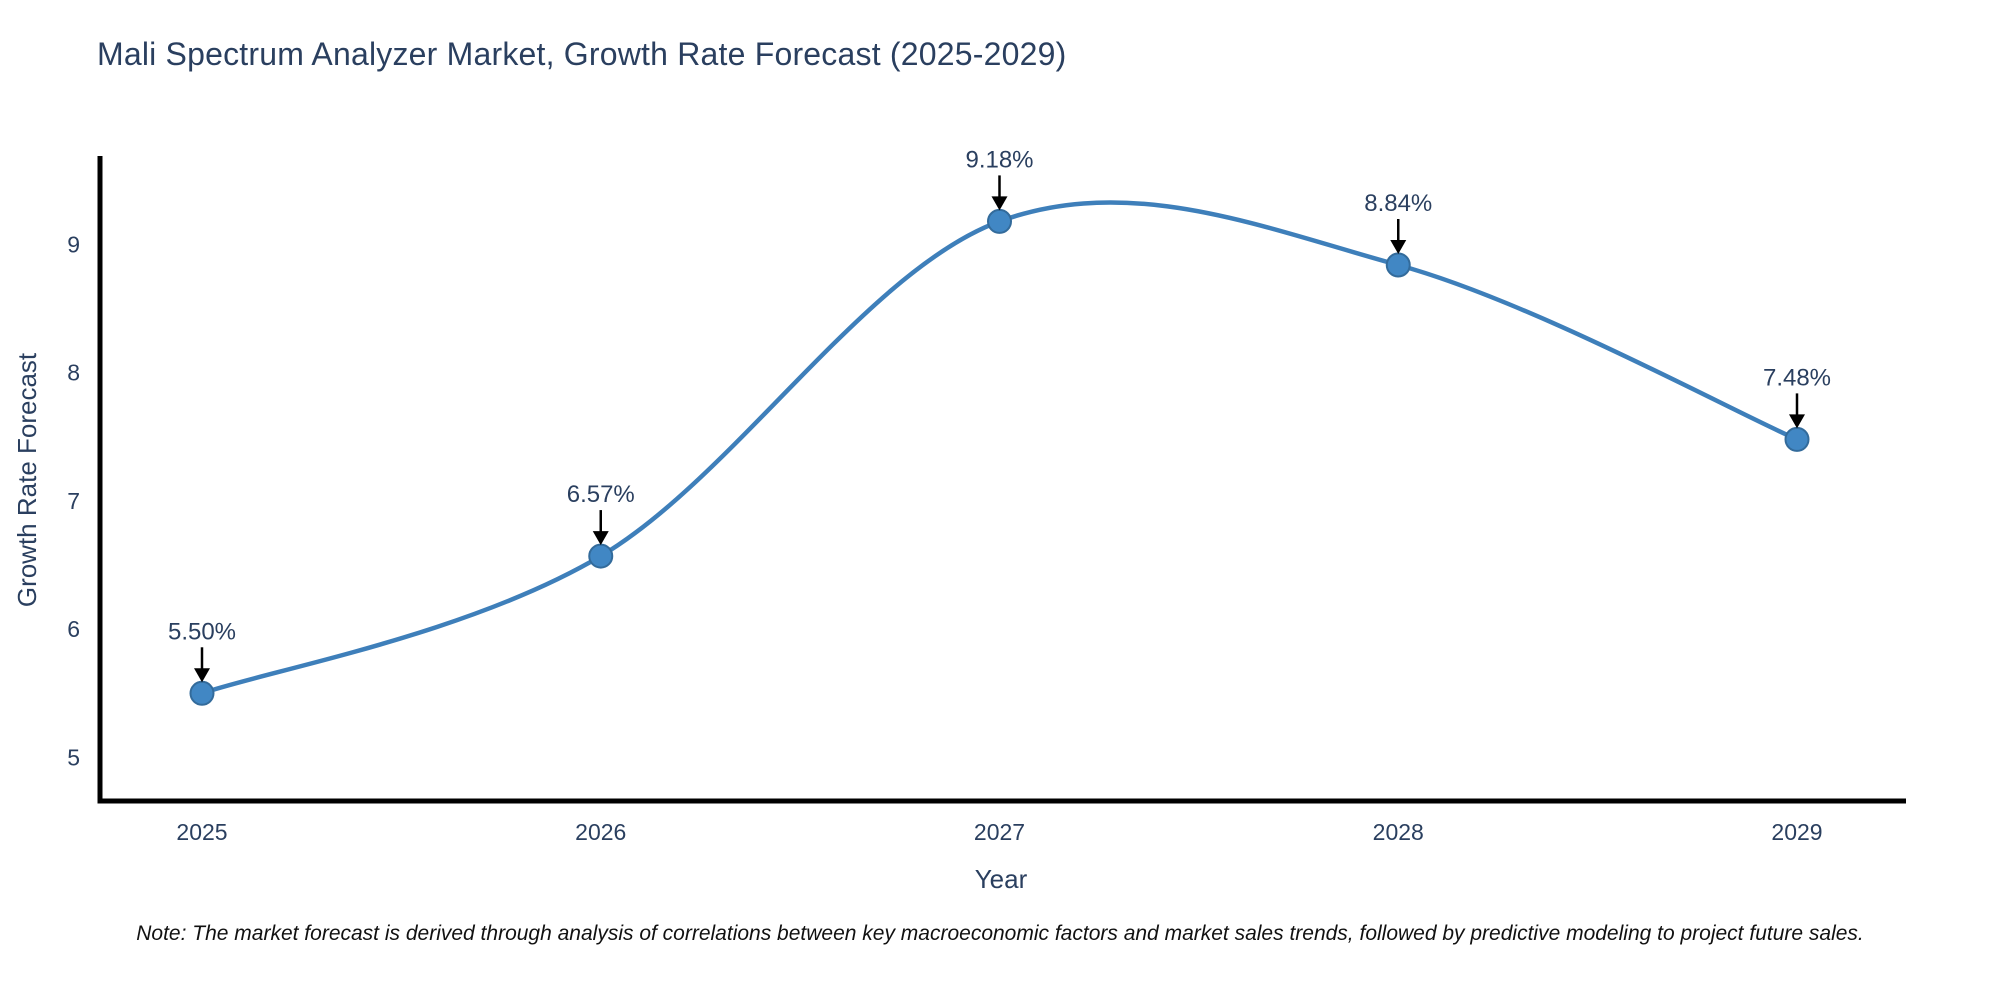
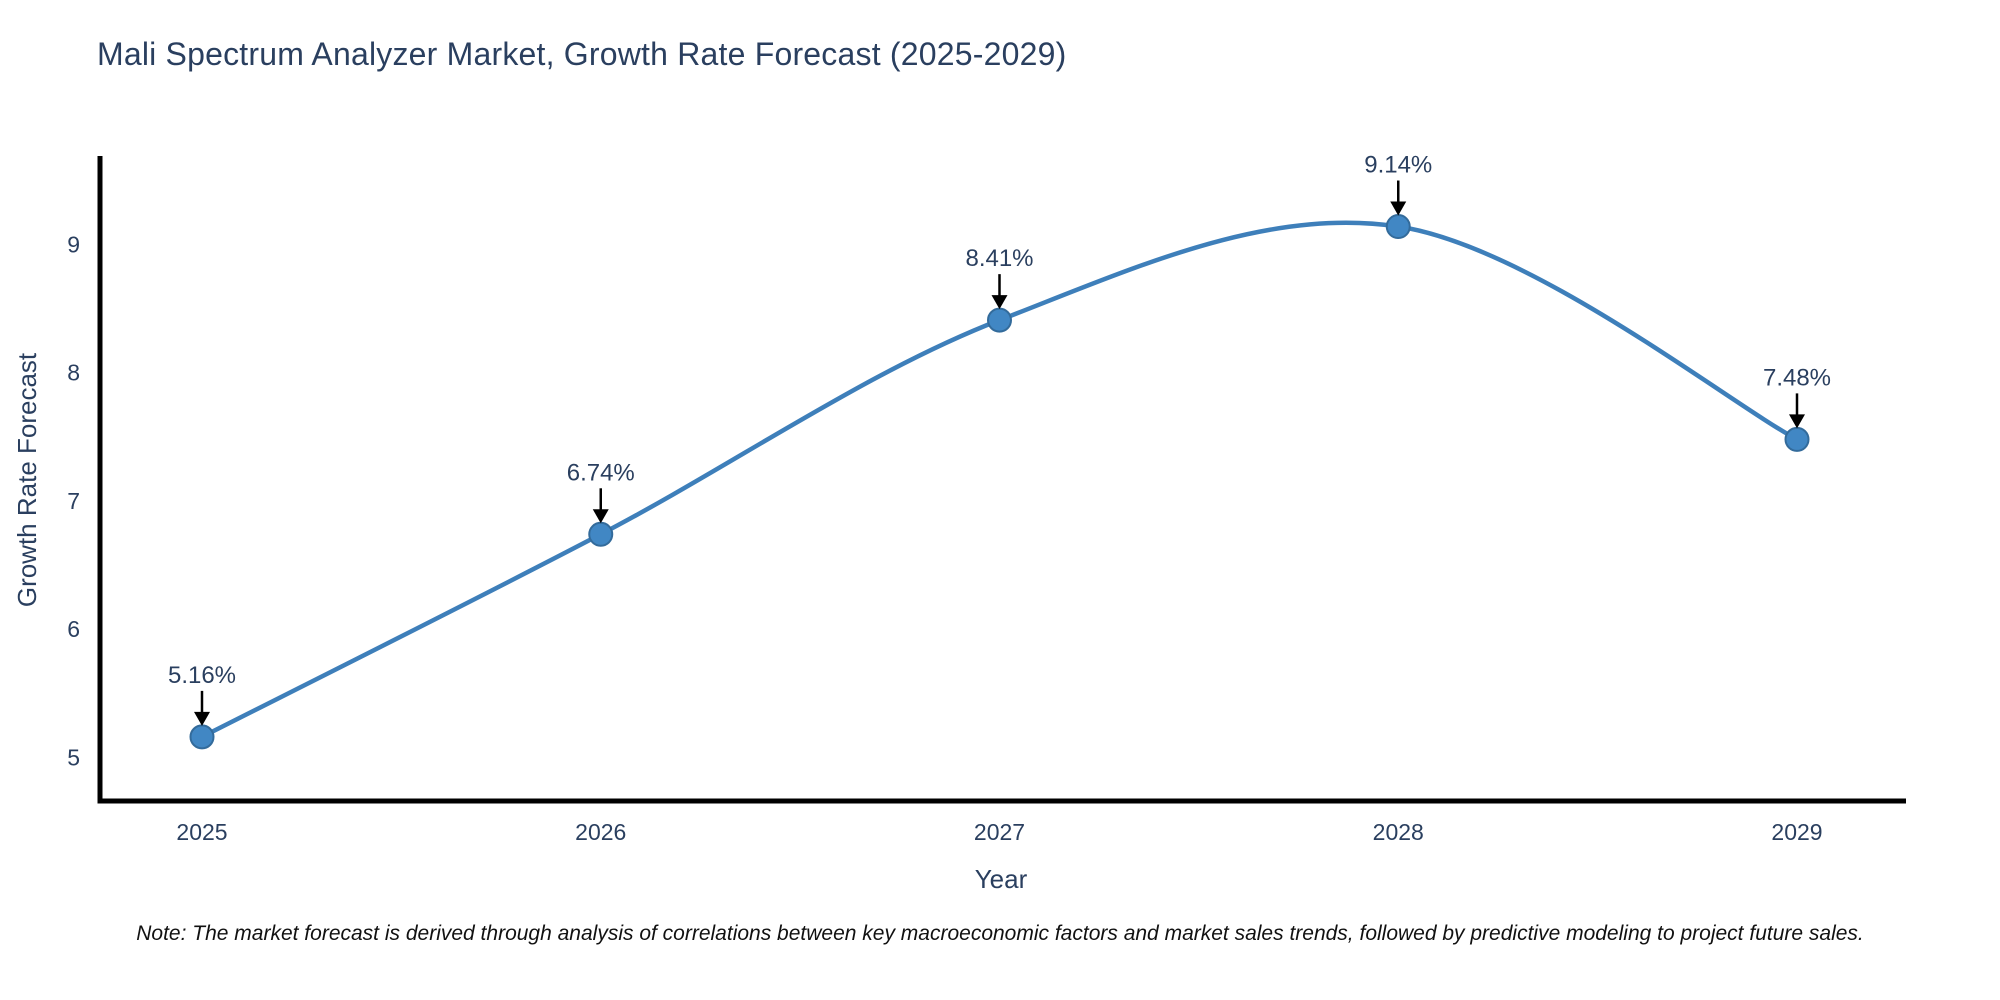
2025: 5.50% -> 5.16%
2026: 6.57% -> 6.74%
2027: 9.18% -> 8.41%
2028: 8.84% -> 9.14%
